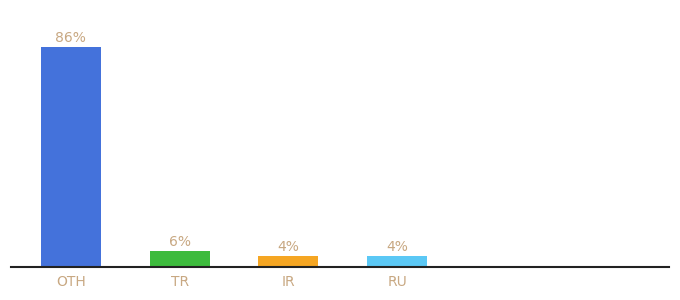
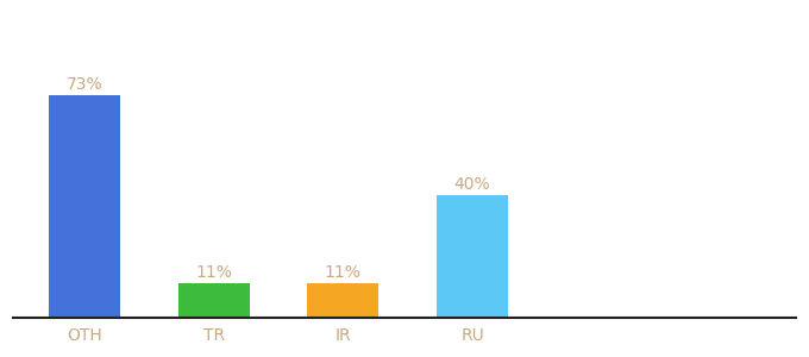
OTH: 86% -> 73%
TR: 6% -> 11%
IR: 4% -> 11%
RU: 4% -> 40%
